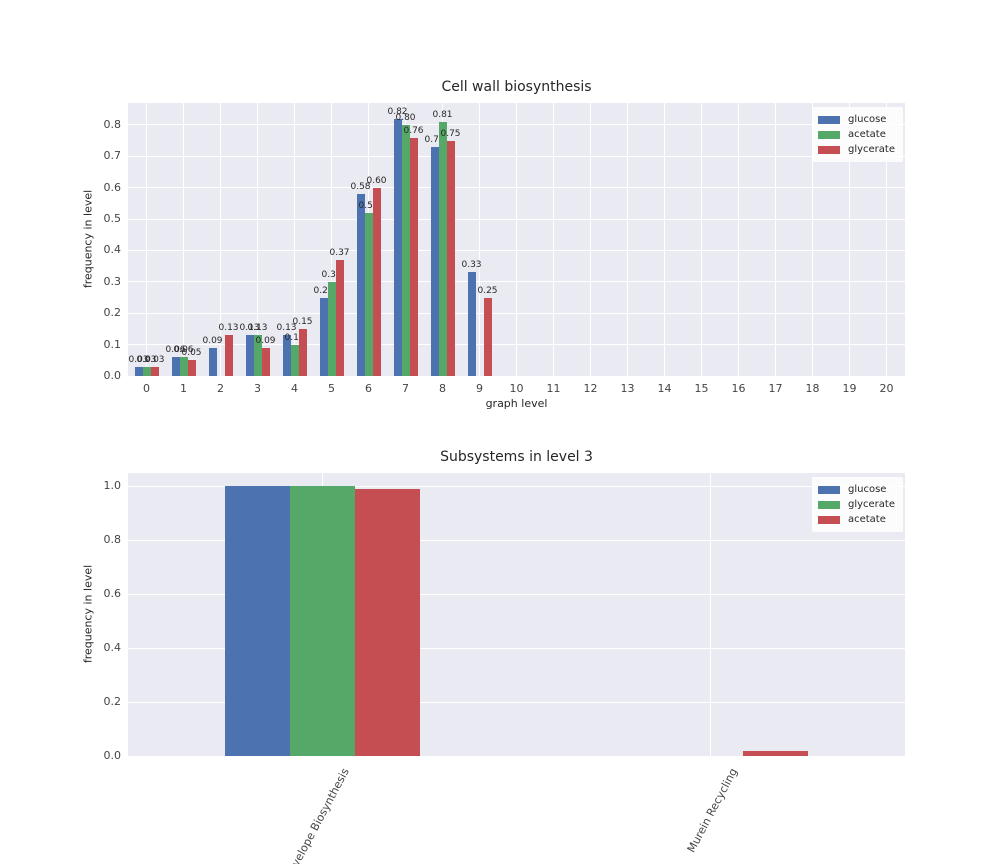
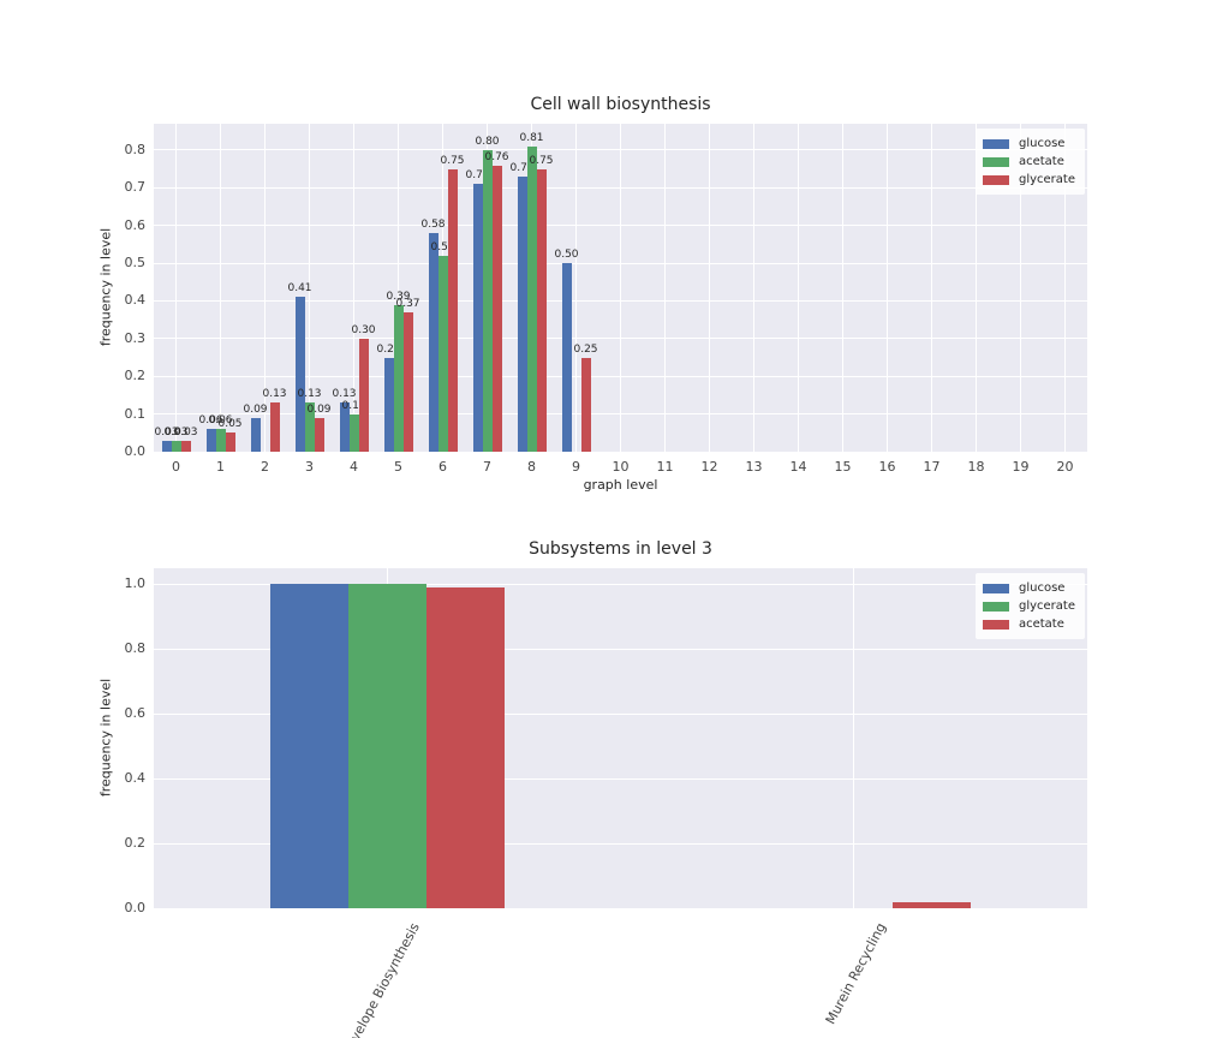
Cell wall biosynthesis/glucose/3: 0.13 -> 0.41
Cell wall biosynthesis/glycerate/4: 0.15 -> 0.30
Cell wall biosynthesis/acetate/5: 0.30 -> 0.39
Cell wall biosynthesis/glycerate/6: 0.60 -> 0.75
Cell wall biosynthesis/glucose/7: 0.82 -> 0.71
Cell wall biosynthesis/glucose/9: 0.33 -> 0.50
